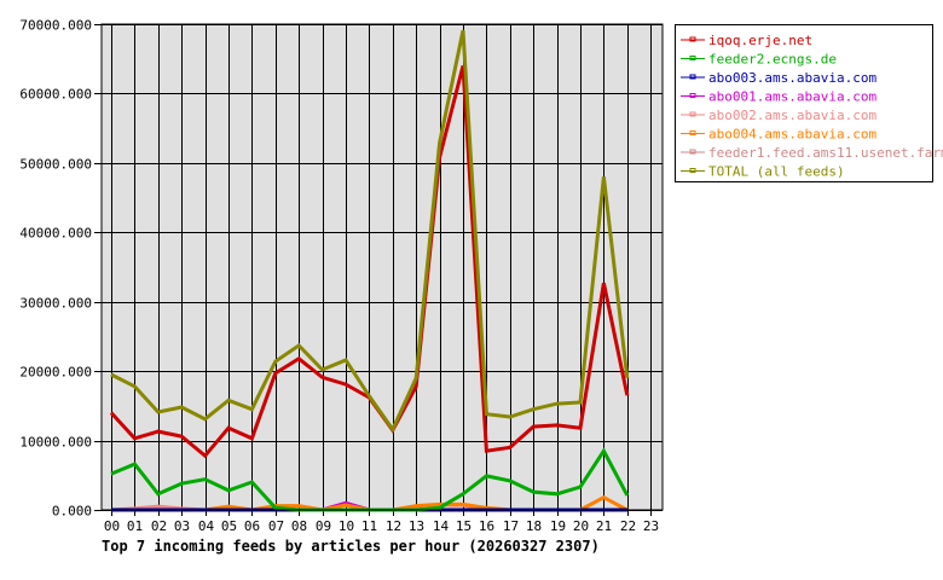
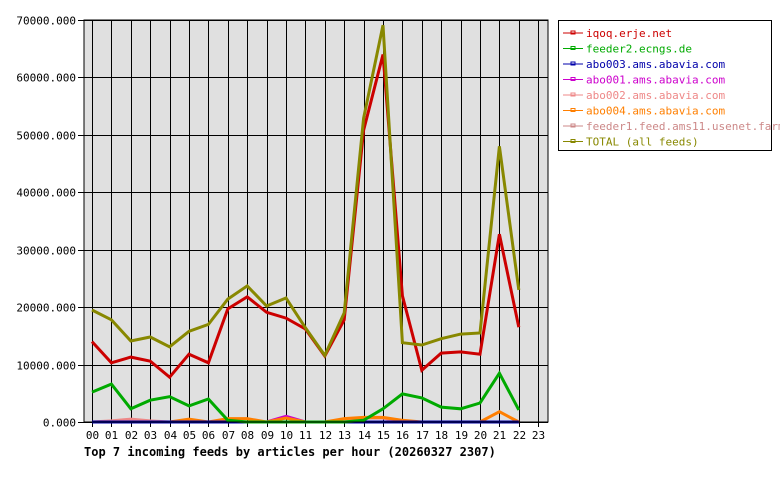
TOTAL (all feeds)/06: 14000 -> 17000
iqoq.erje.net/16: 8000 -> 22000
TOTAL (all feeds)/22: 19000 -> 23000
